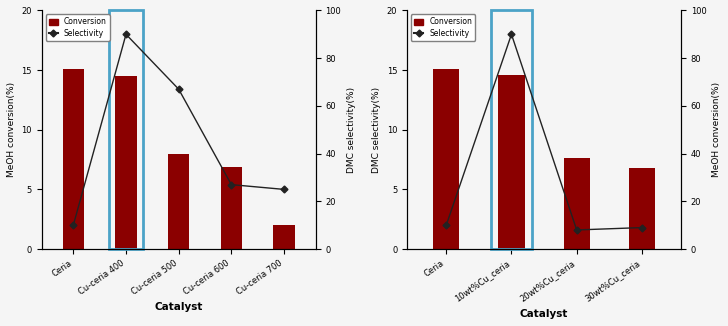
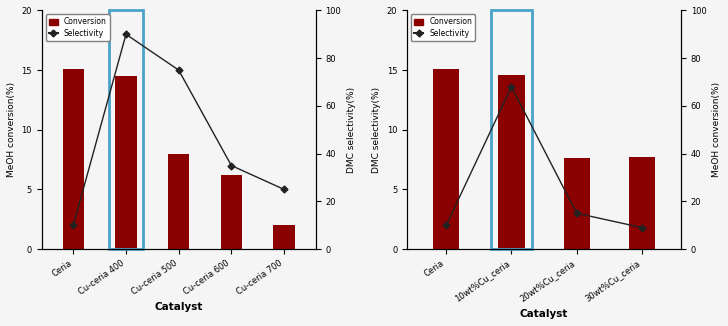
Selectivity/Cu-ceria 500: 67 -> 75
Conversion/Cu-ceria 600: 6.9 -> 6.2
Selectivity/Cu-ceria 600: 27 -> 35
Selectivity/10wt%Cu_ceria: 90 -> 68
Selectivity/20wt%Cu_ceria: 8 -> 15
Conversion/30wt%Cu_ceria: 6.8 -> 7.7
